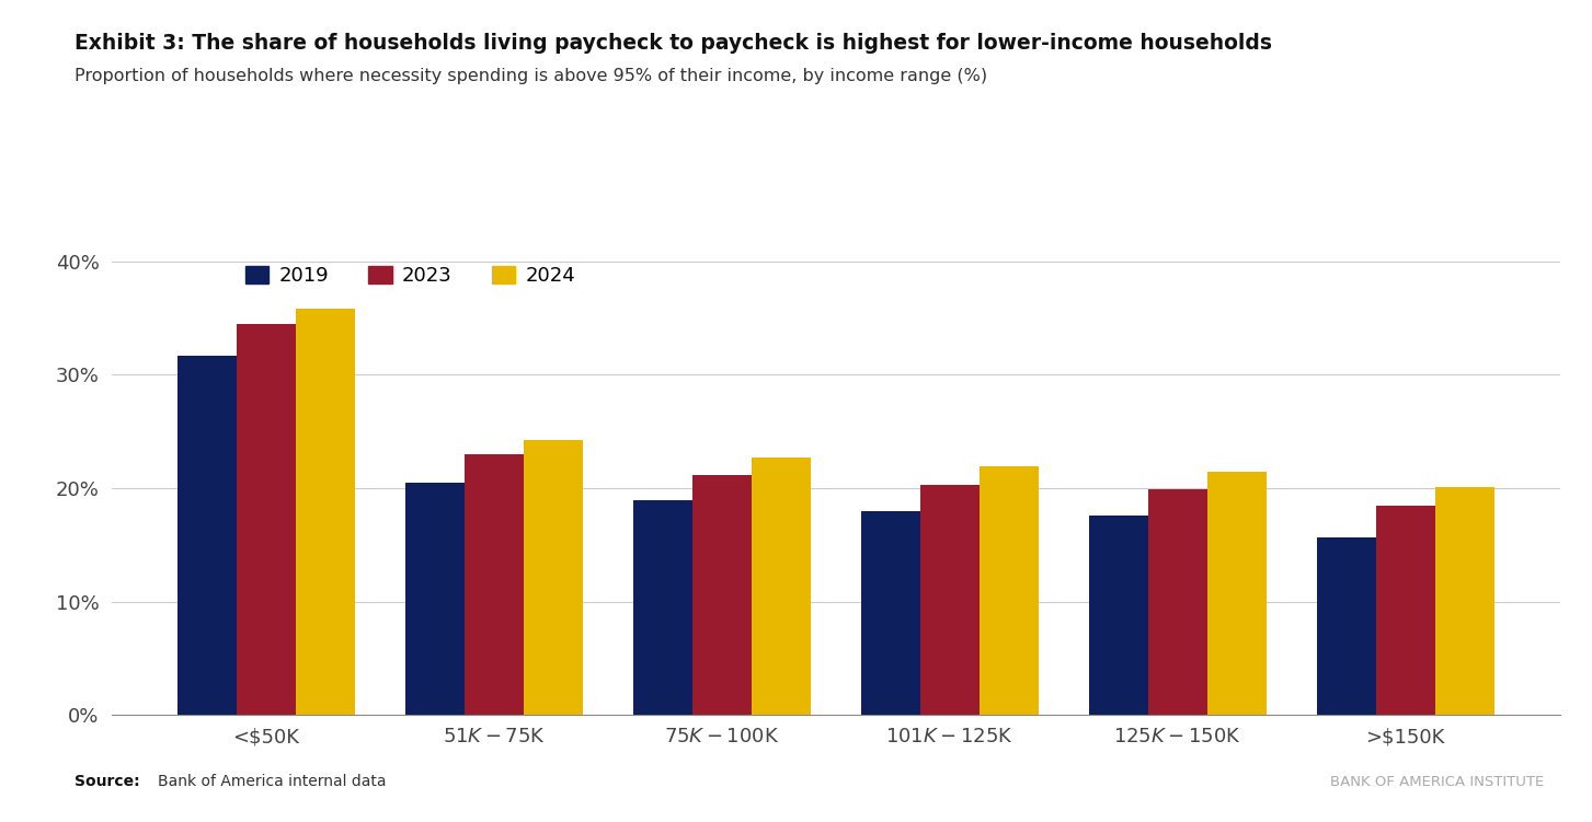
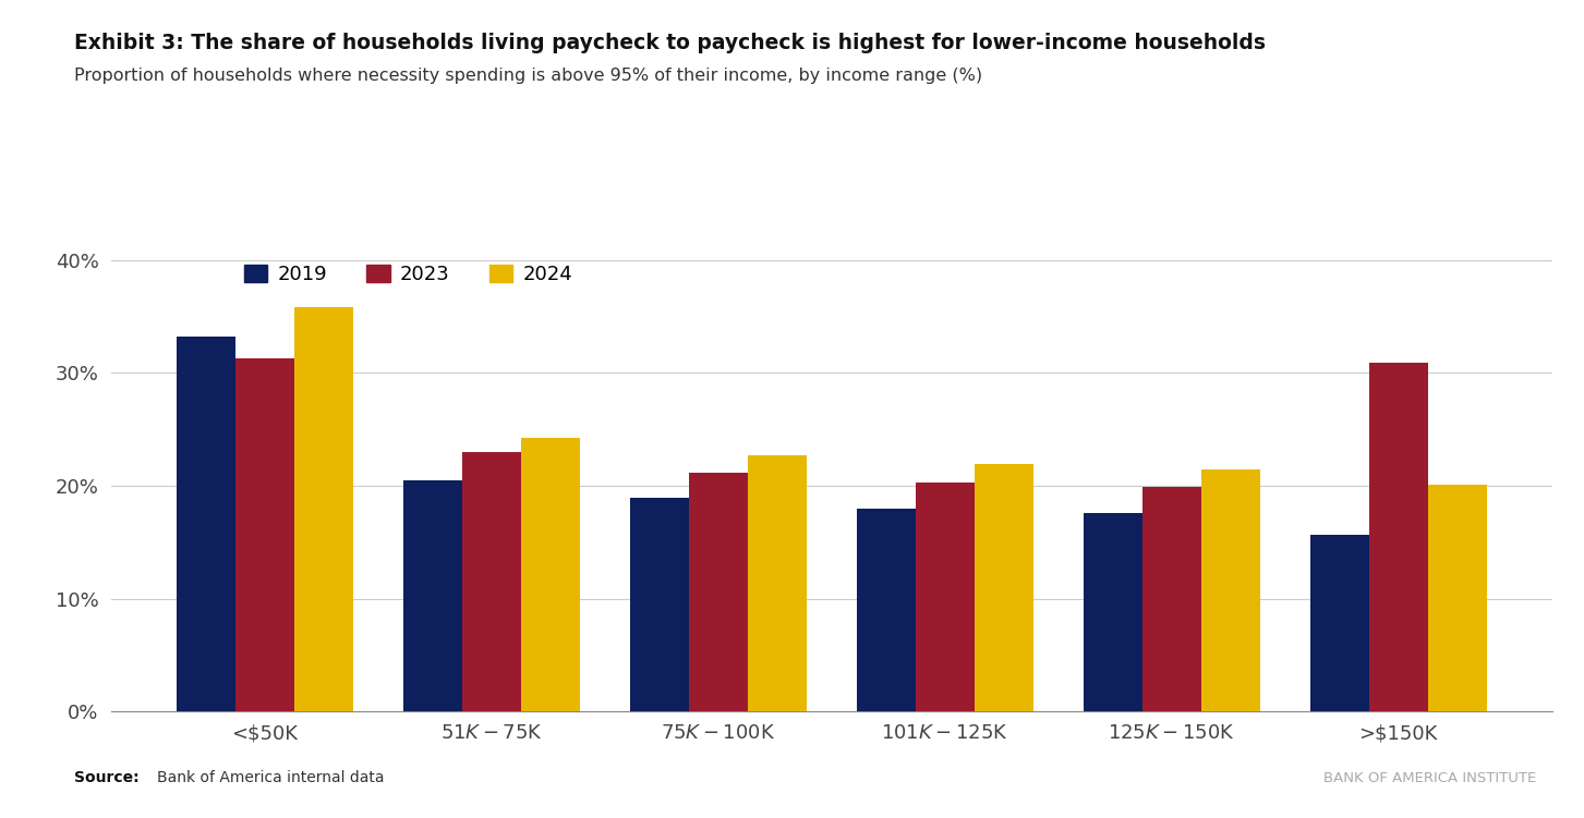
2019/<$50K: 31.7% -> 33.2%
2023/<$50K: 34.5% -> 31.3%
2023/>$150K: 18.5% -> 30.9%
